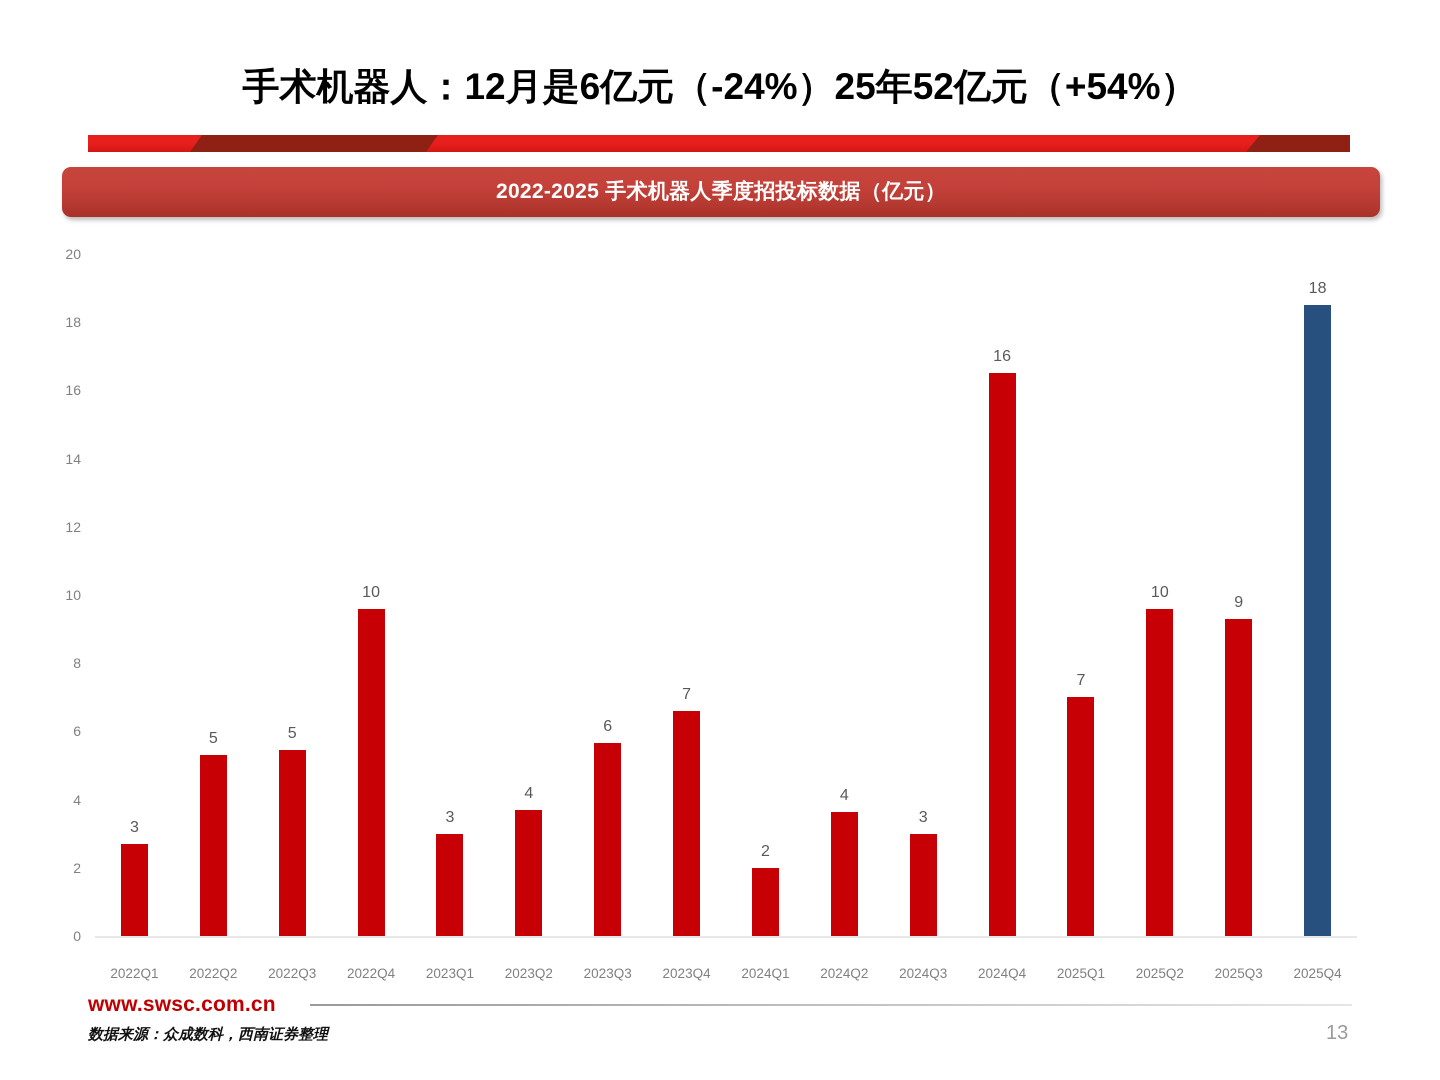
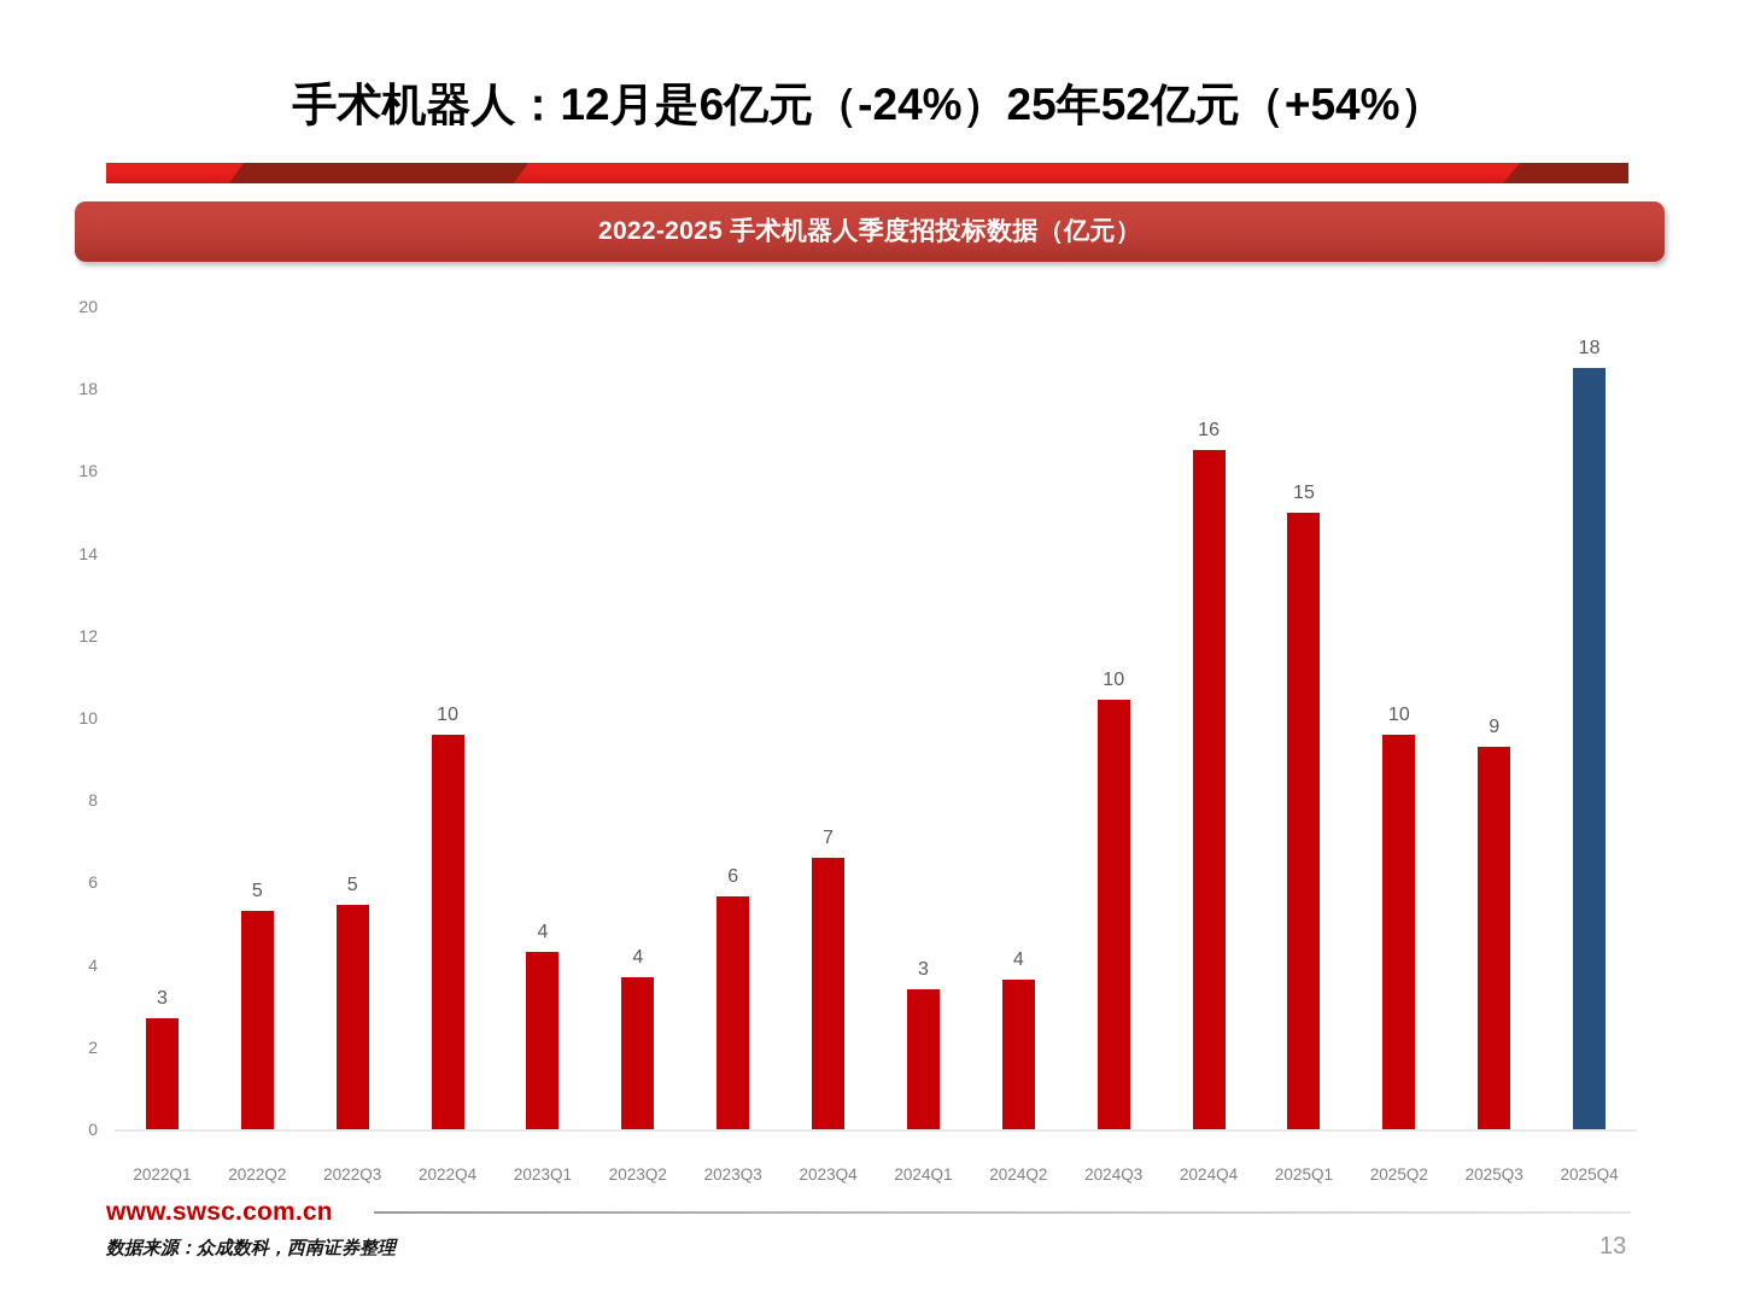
2023Q1: 3 -> 4
2024Q1: 2 -> 3
2024Q3: 3 -> 10
2025Q1: 7 -> 15
